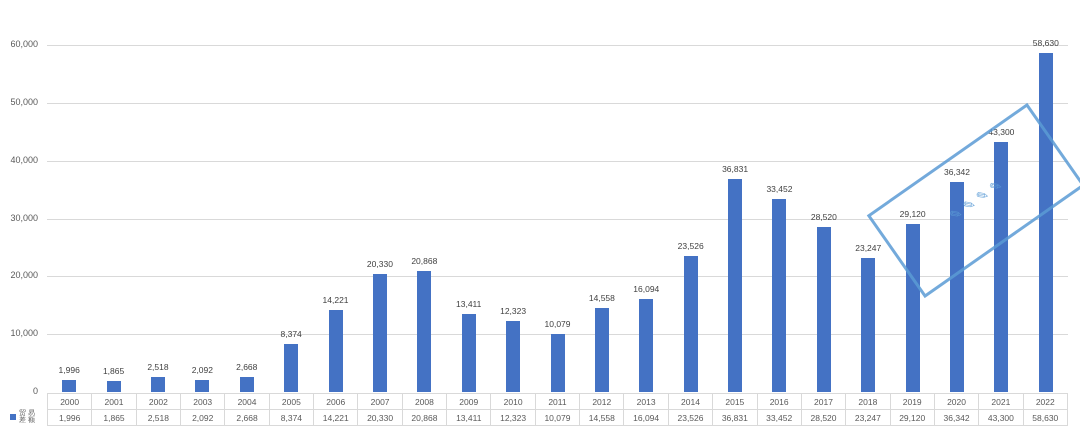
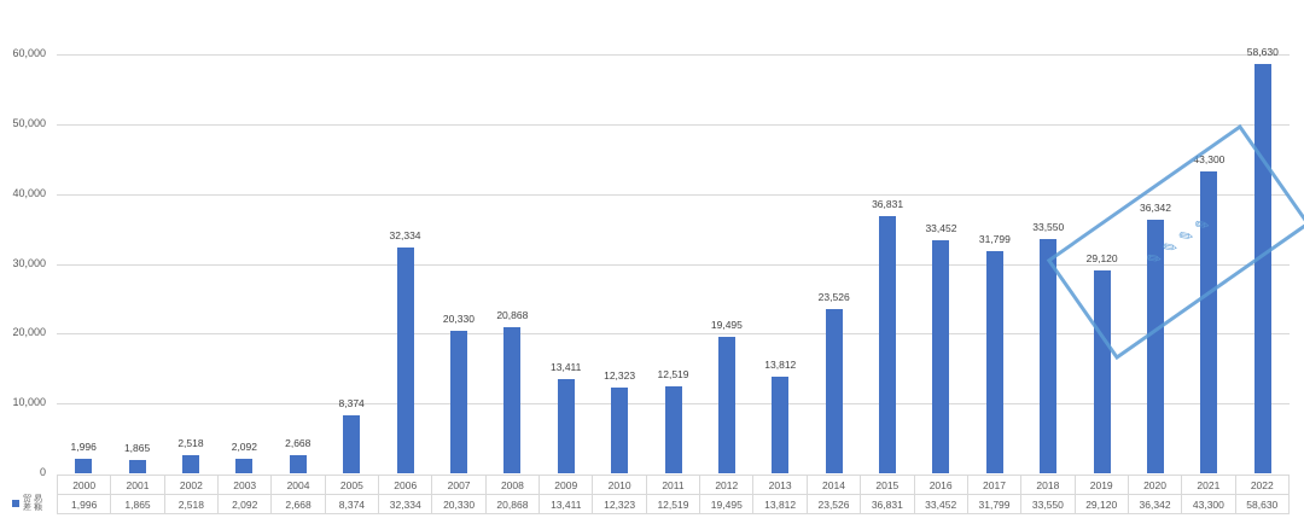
2006: 14,221 -> 32,334
2011: 10,079 -> 12,519
2012: 14,558 -> 19,495
2013: 16,094 -> 13,812
2017: 28,520 -> 31,799
2018: 23,247 -> 33,550
